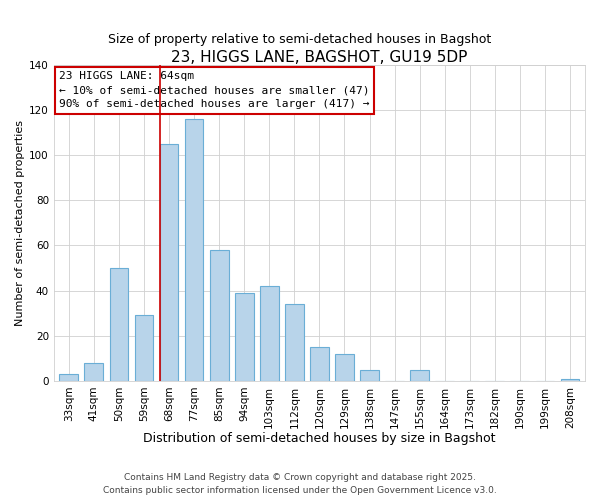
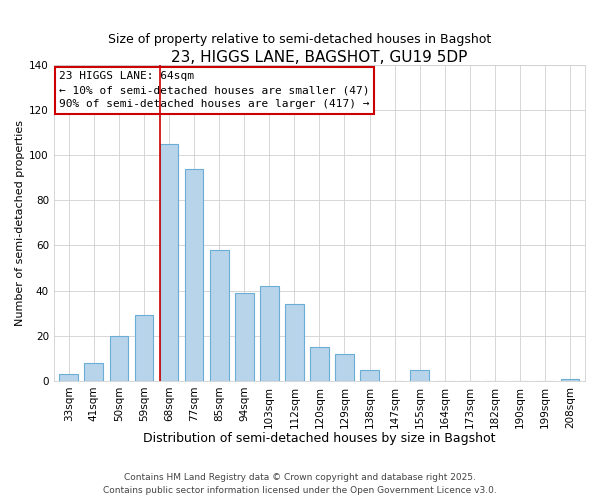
50sqm: 50 -> 20
77sqm: 116 -> 94
